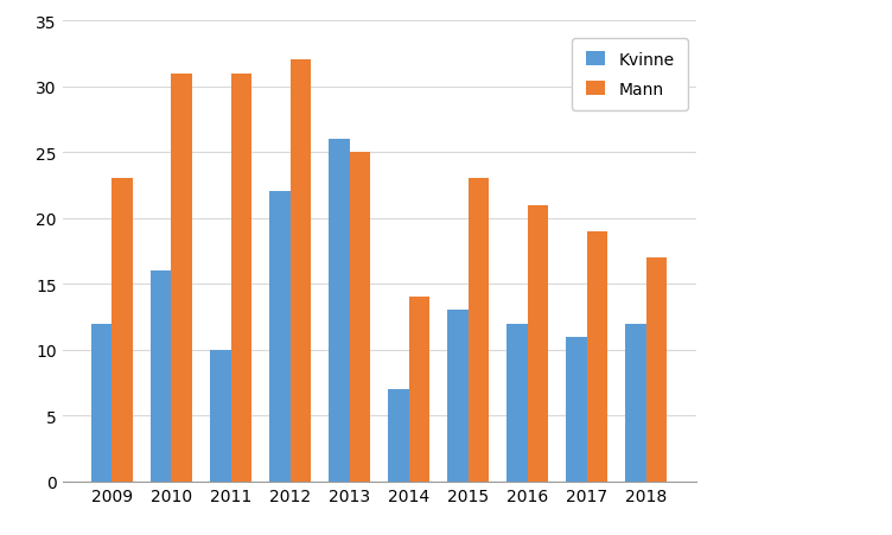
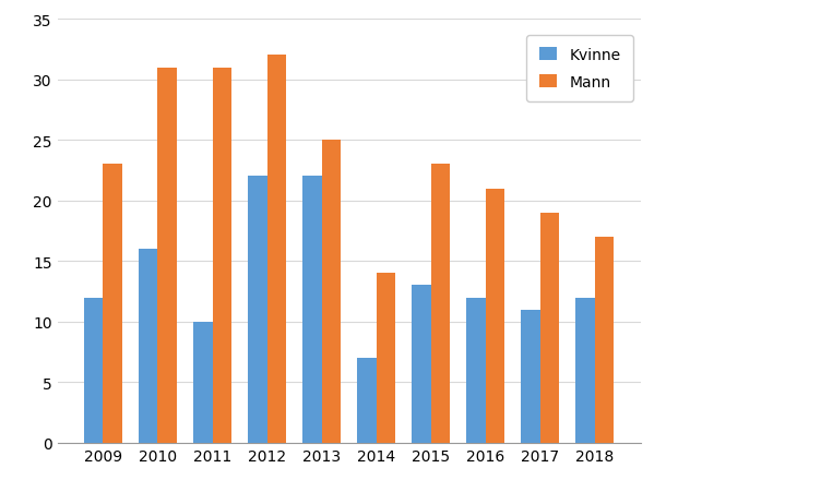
Kvinne/2013: 26 -> 22
